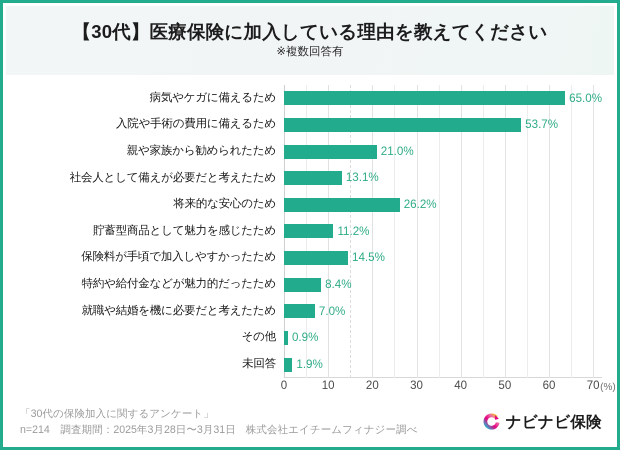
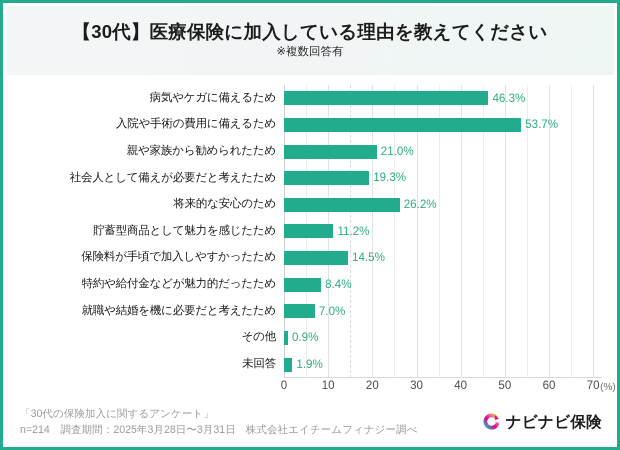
病気やケガに備えるため: 65.0% -> 46.3%
社会人として備えが必要だと考えたため: 13.1% -> 19.3%
